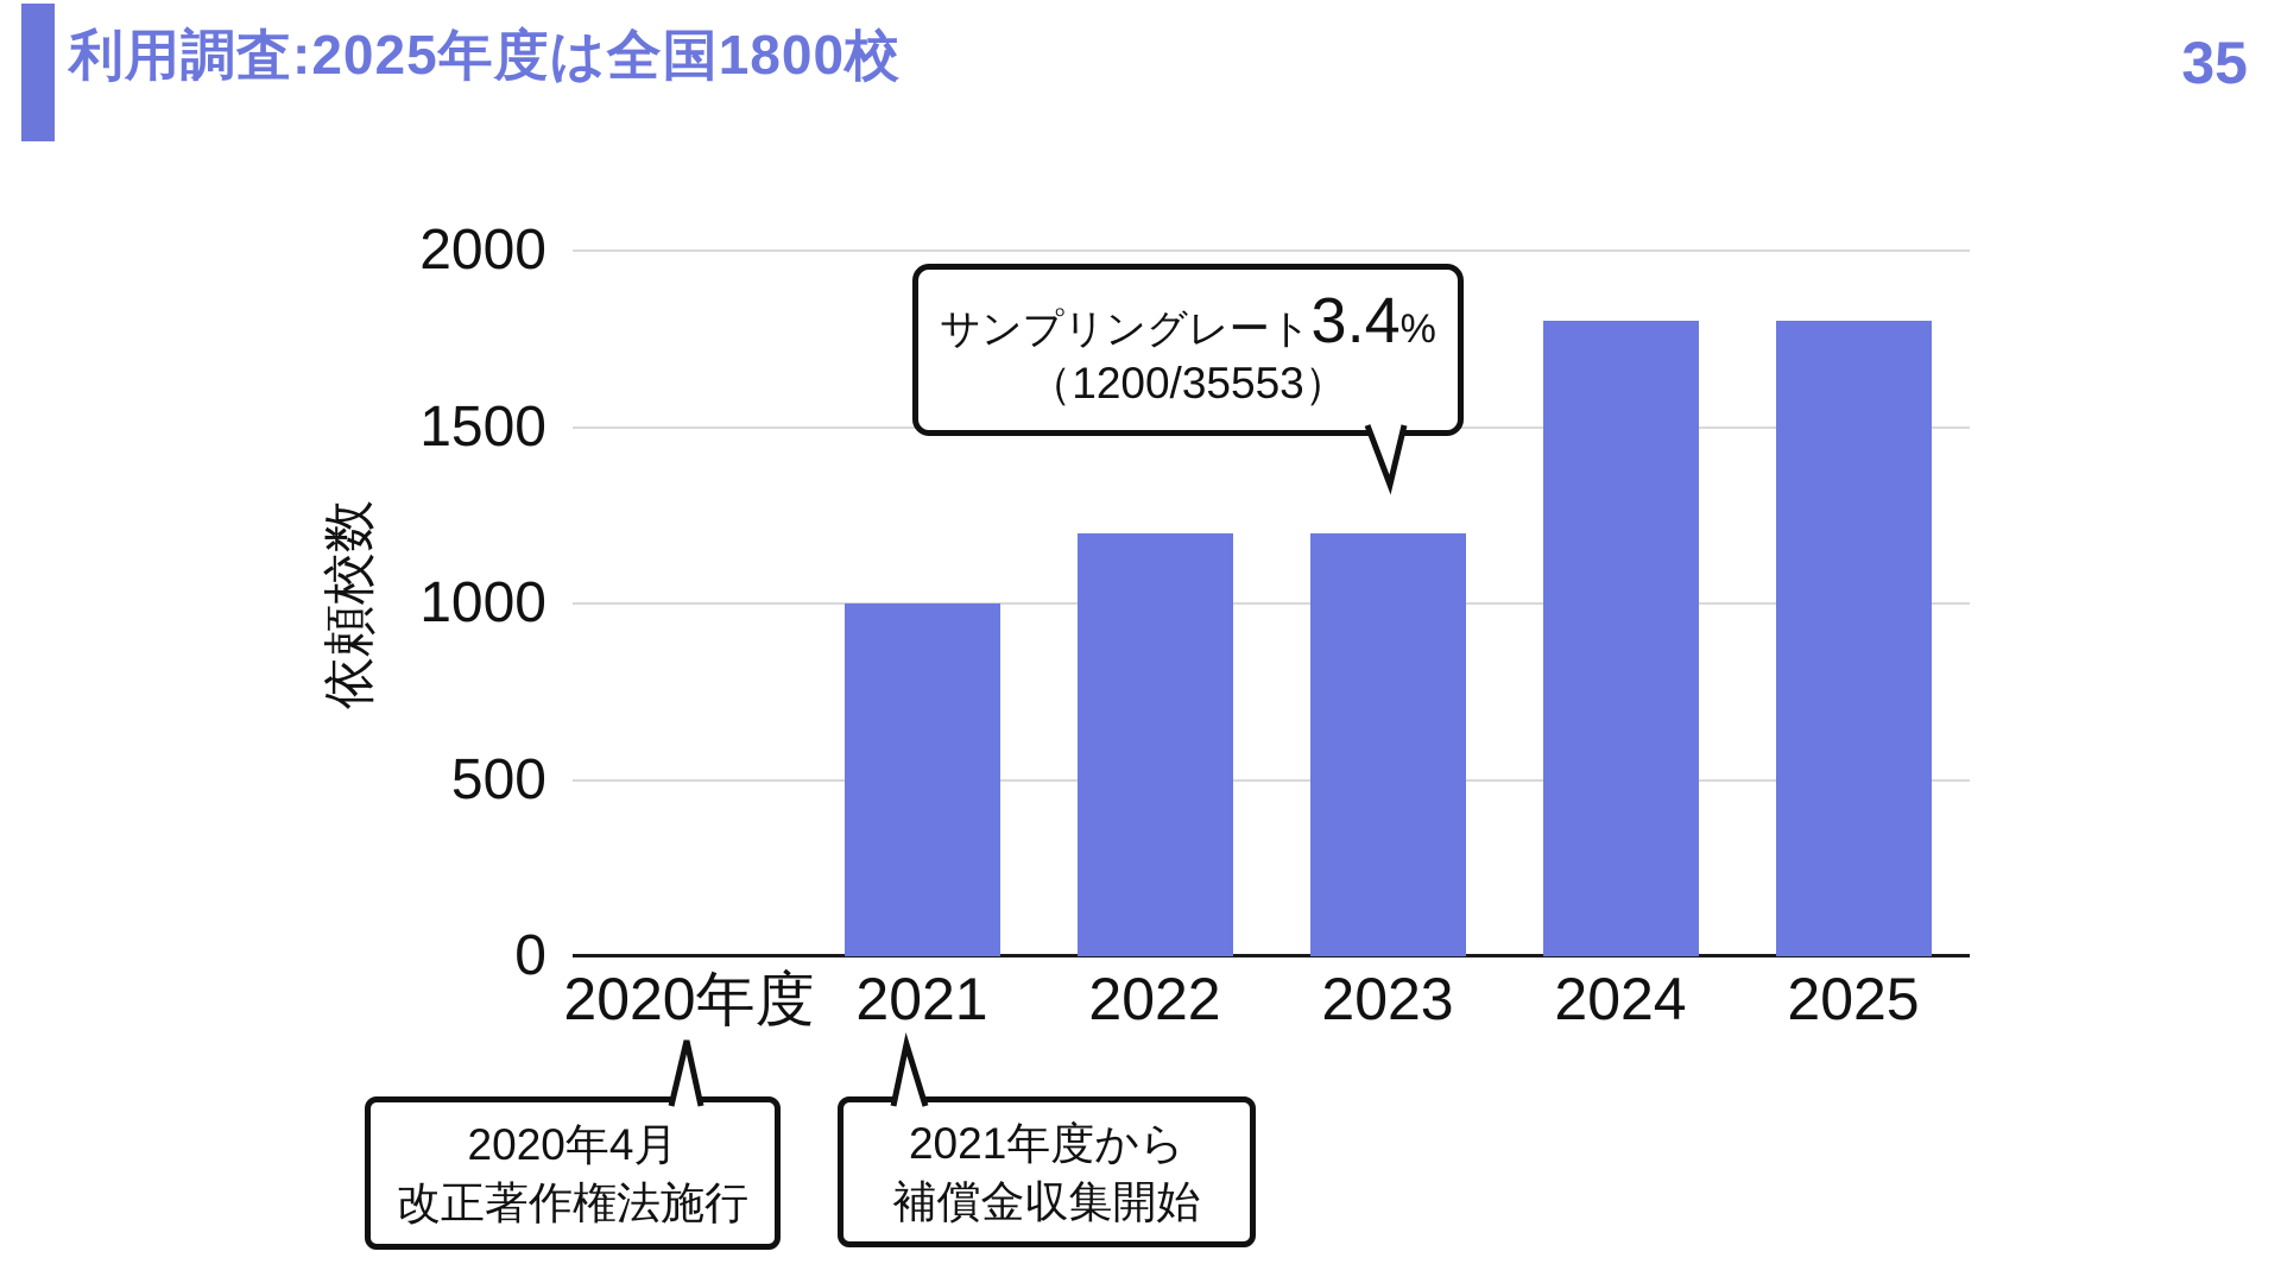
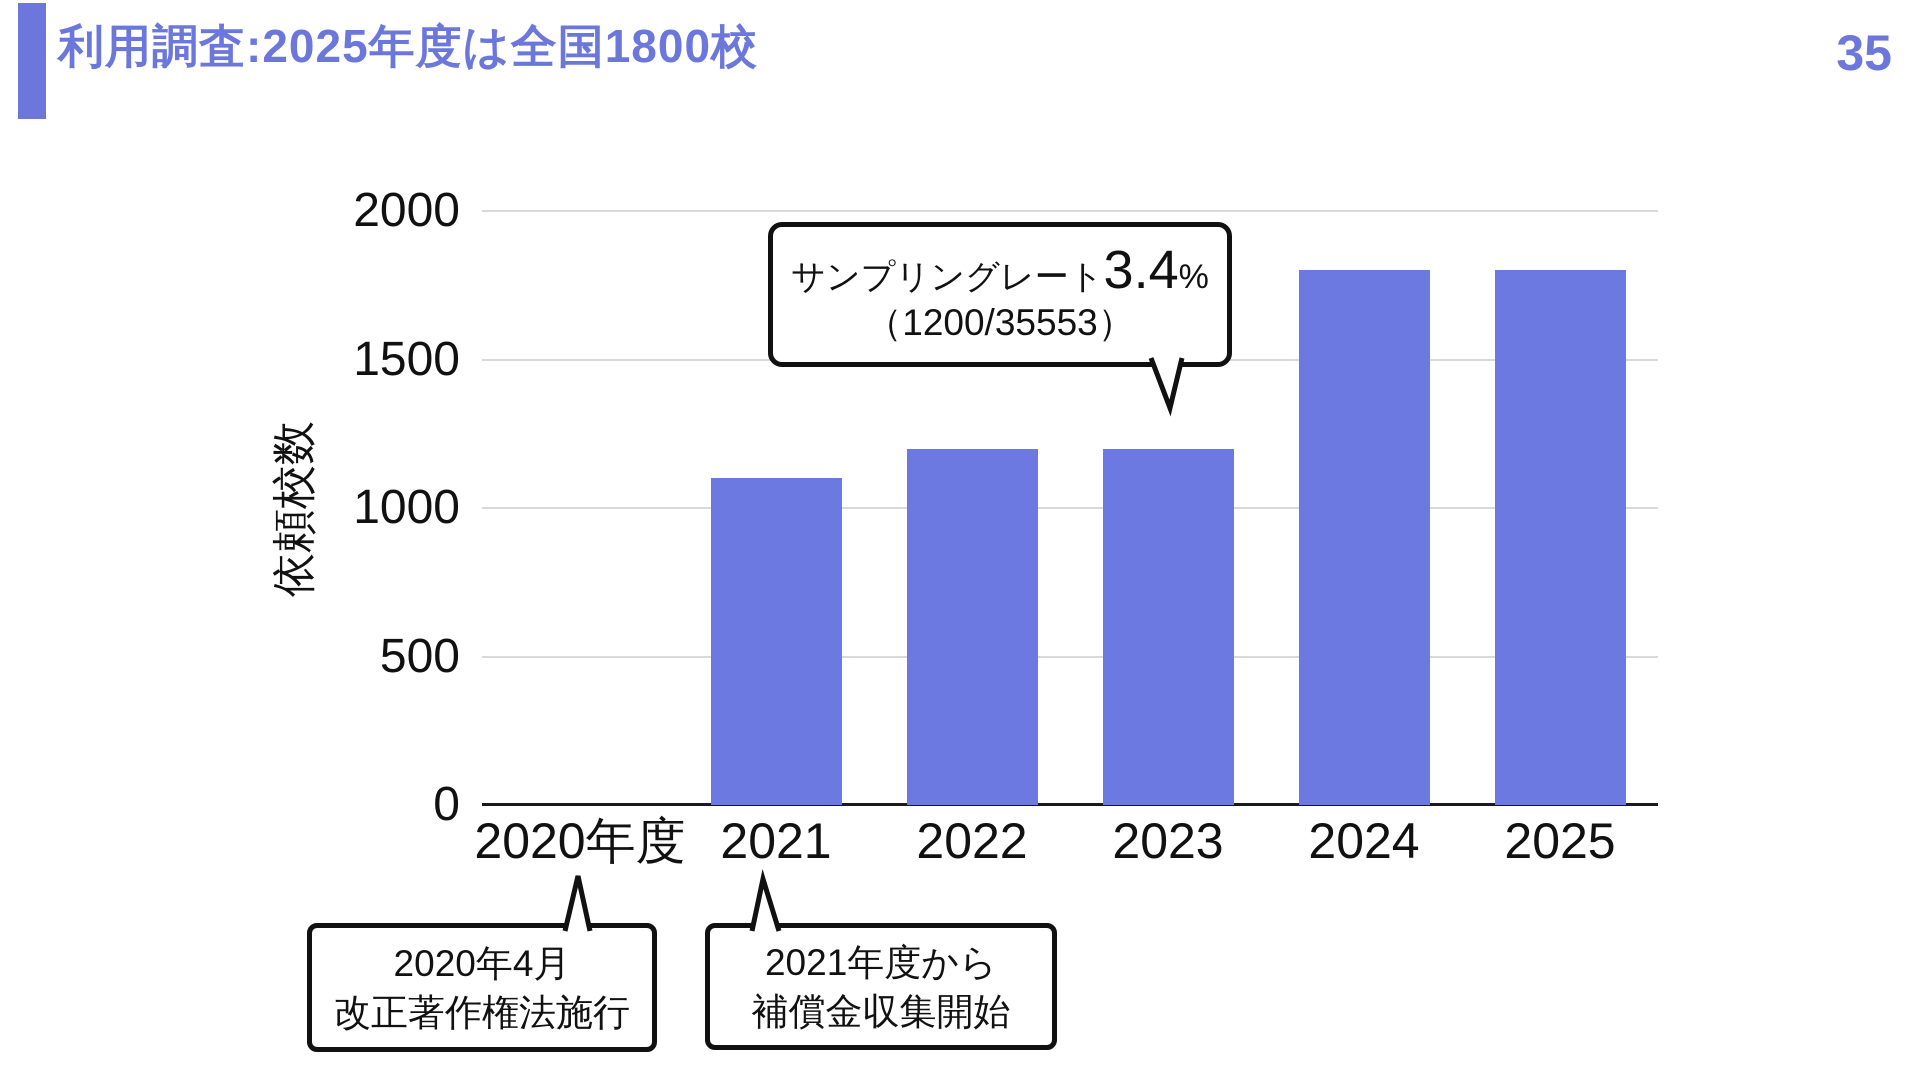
2021: 1000 -> 1100
